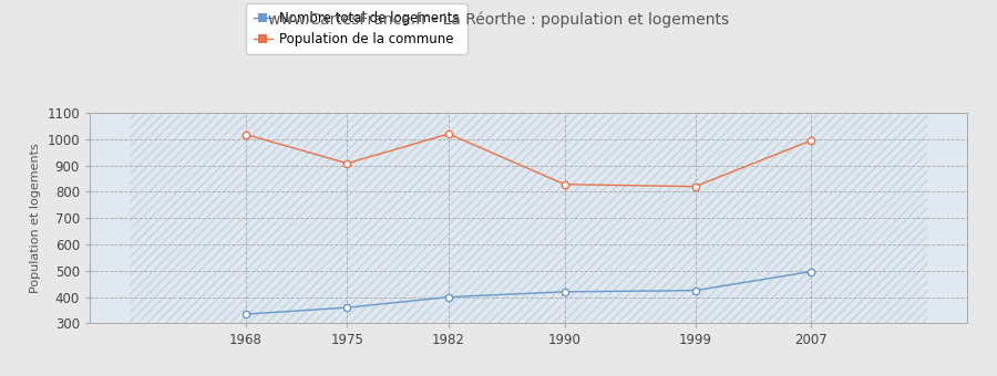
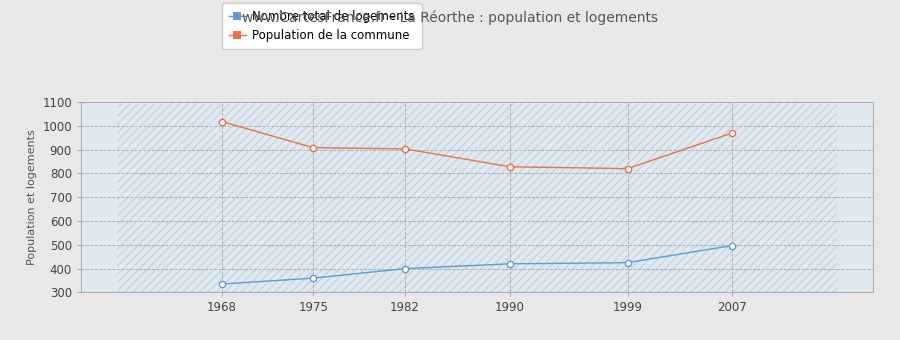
Population de la commune/1982: 1020 -> 903
Population de la commune/2007: 995 -> 970
